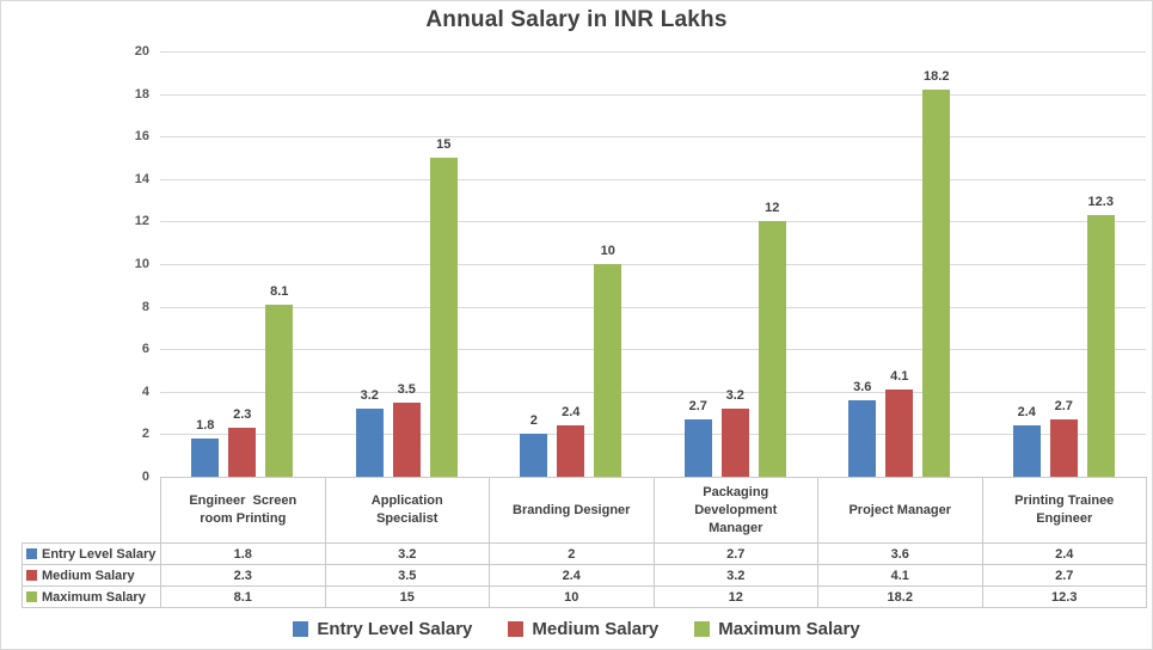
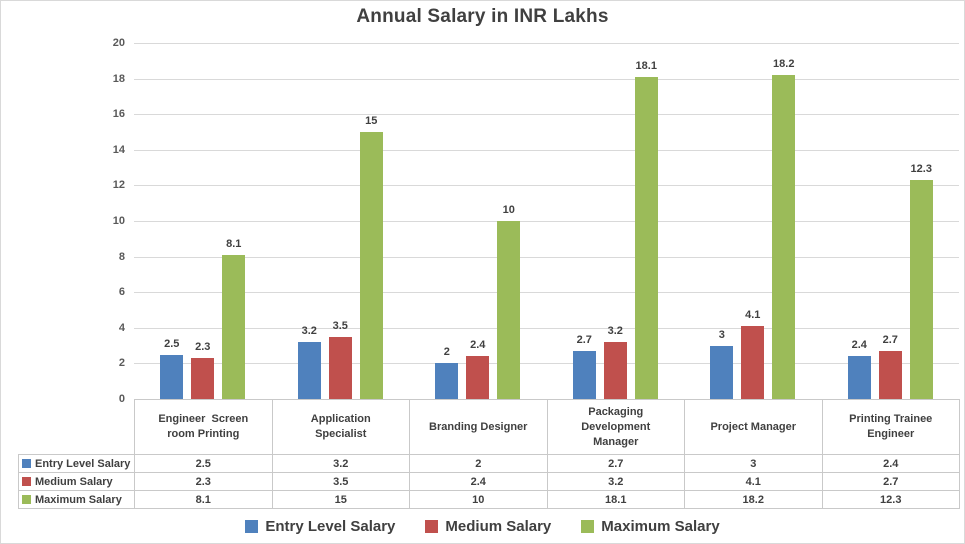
Entry Level Salary/Engineer Screen room Printing: 1.8 -> 2.5
Maximum Salary/Packaging Development Manager: 12 -> 18.1
Entry Level Salary/Project Manager: 3.6 -> 3
